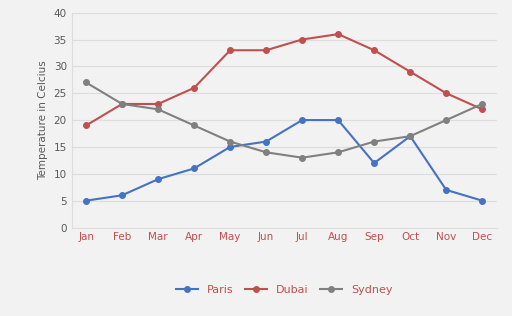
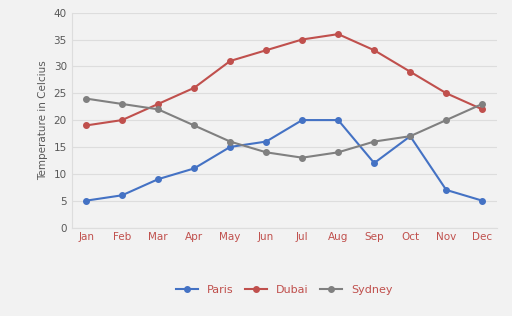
Sydney/Jan: 27 -> 24
Dubai/Feb: 23 -> 20
Dubai/May: 33 -> 31
